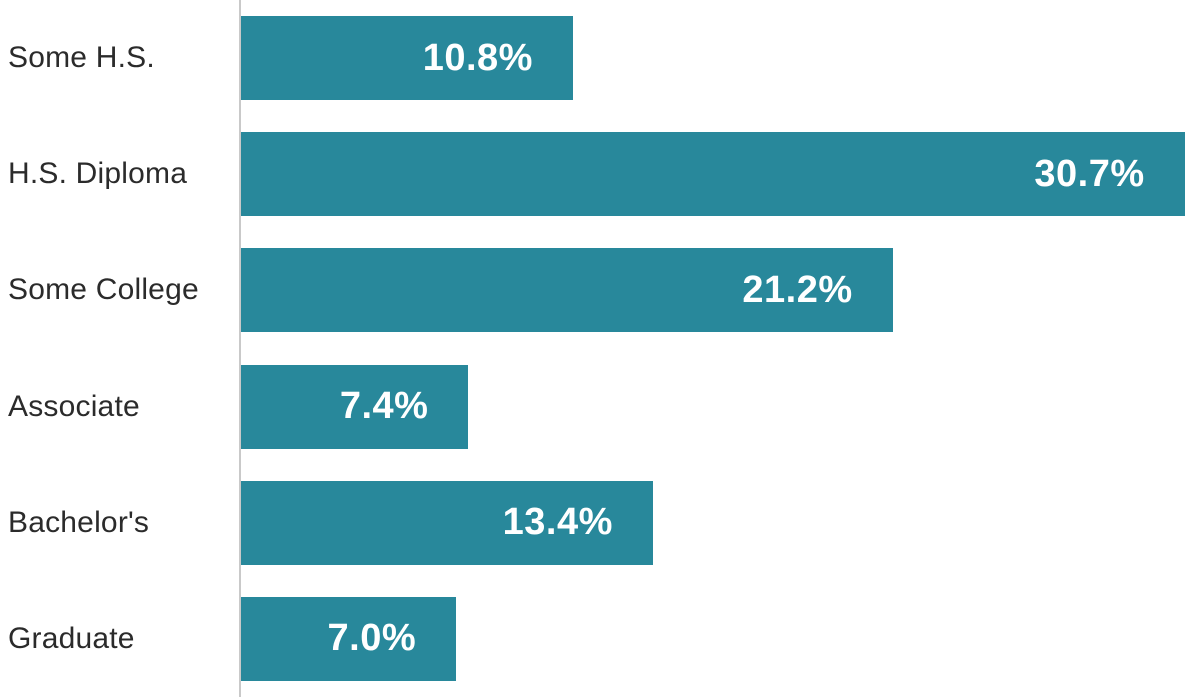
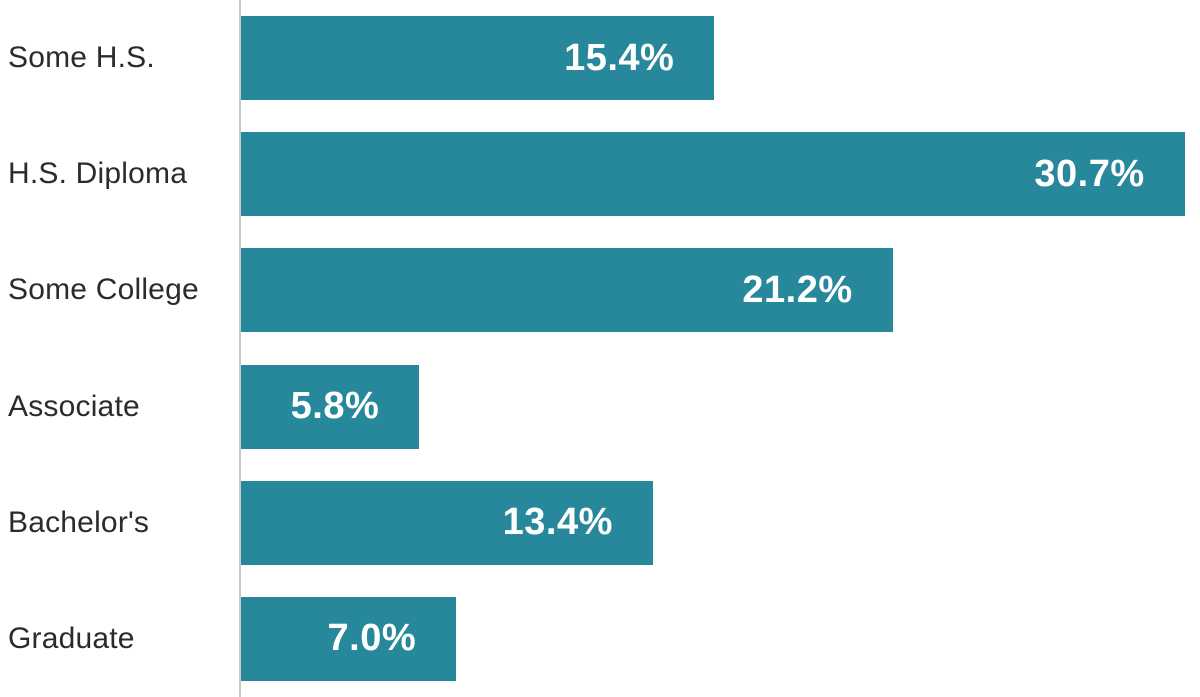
Some H.S.: 10.8% -> 15.4%
Associate: 7.4% -> 5.8%
